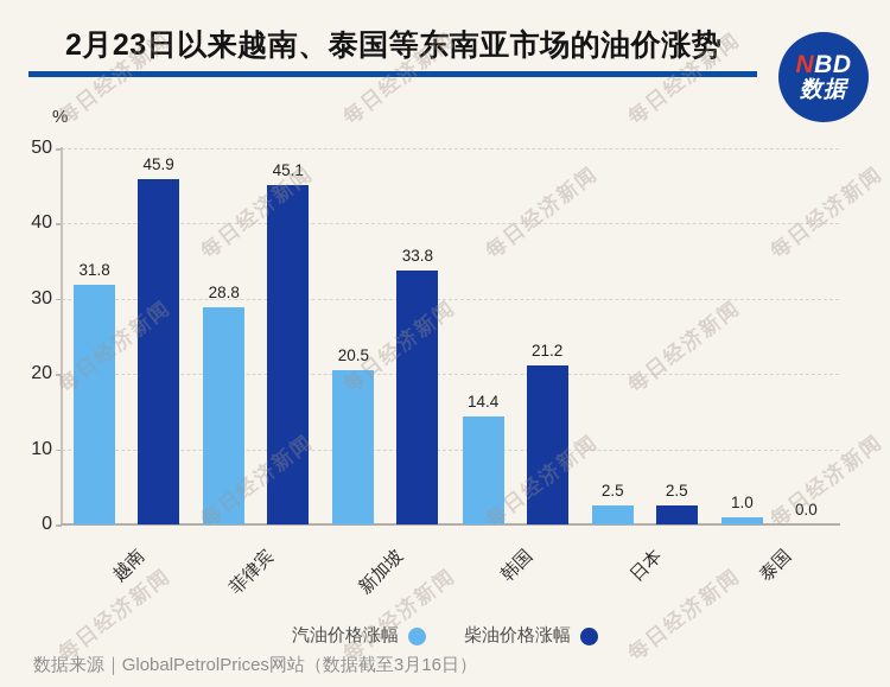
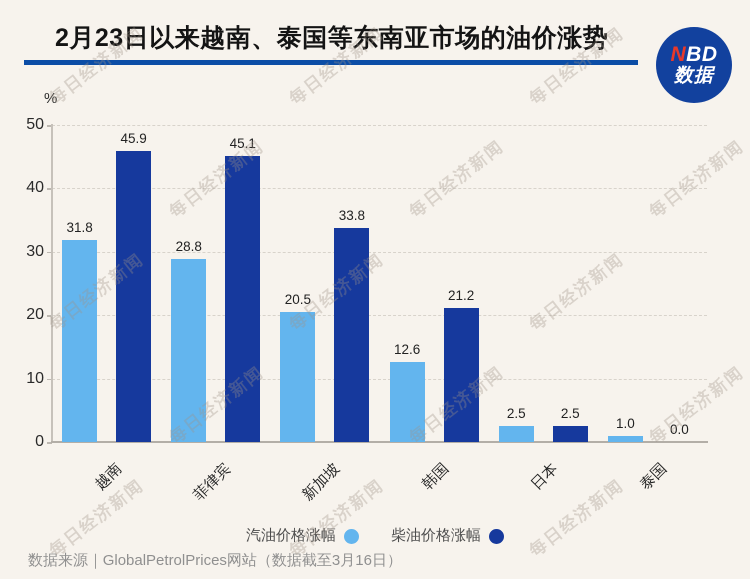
汽油价格涨幅/韩国: 14.4 -> 12.6
